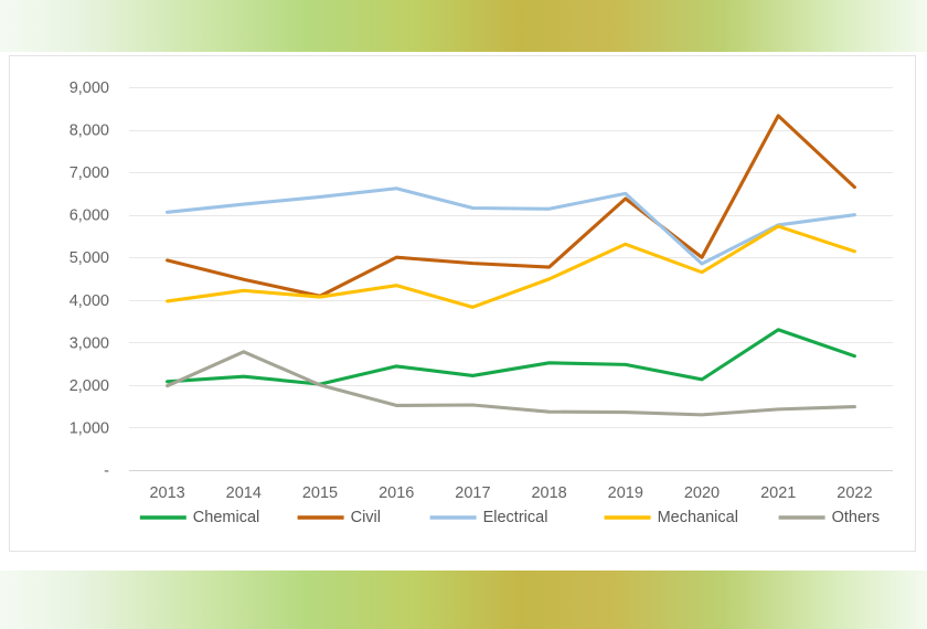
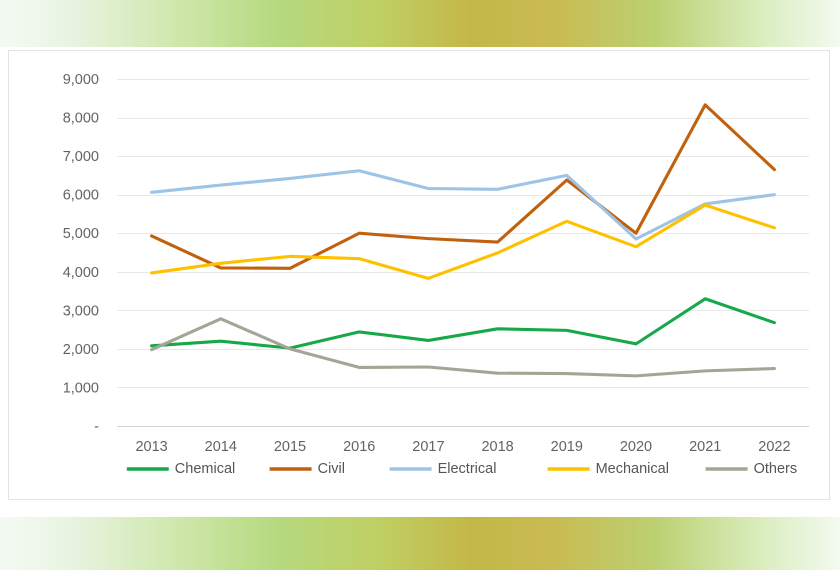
Civil/2014: 4500 -> 4100
Mechanical/2015: 4100 -> 4400
